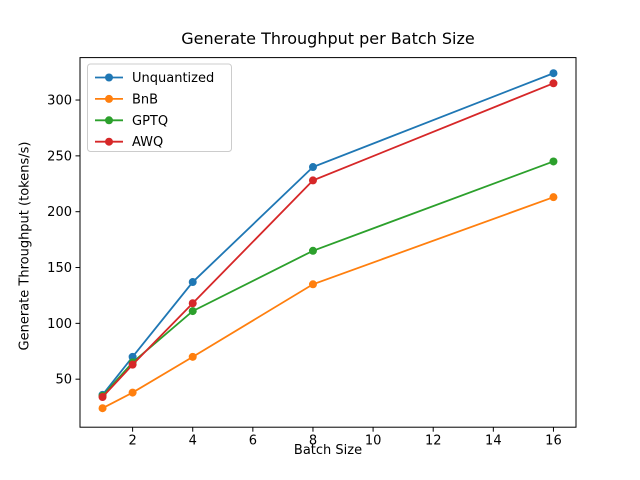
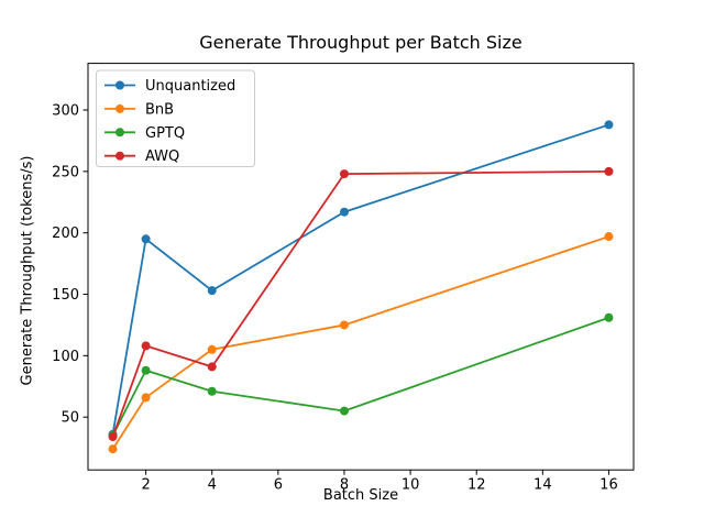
Unquantized/2: 70 -> 195
BnB/2: 38 -> 66
GPTQ/2: 65 -> 88
AWQ/2: 63 -> 108
Unquantized/4: 137 -> 153
BnB/4: 70 -> 105
GPTQ/4: 111 -> 71
AWQ/4: 118 -> 91
Unquantized/8: 240 -> 217
BnB/8: 135 -> 125
GPTQ/8: 165 -> 55
AWQ/8: 228 -> 248
Unquantized/16: 324 -> 288
BnB/16: 213 -> 197
GPTQ/16: 245 -> 131
AWQ/16: 315 -> 250
